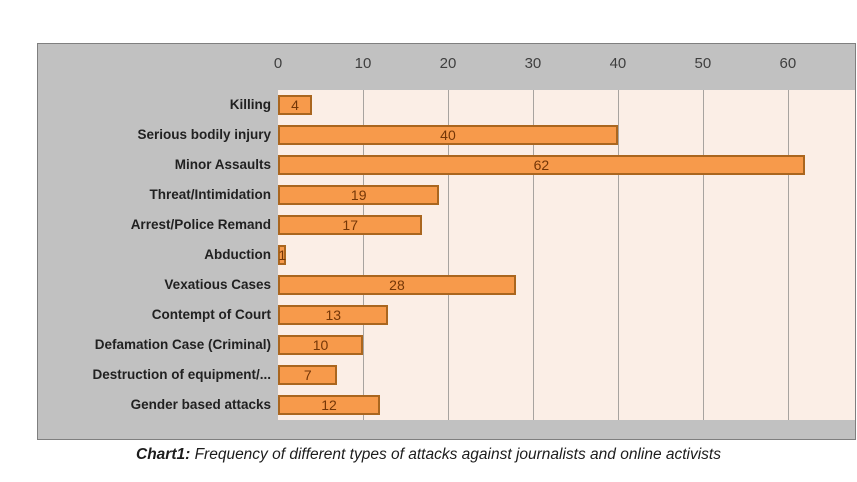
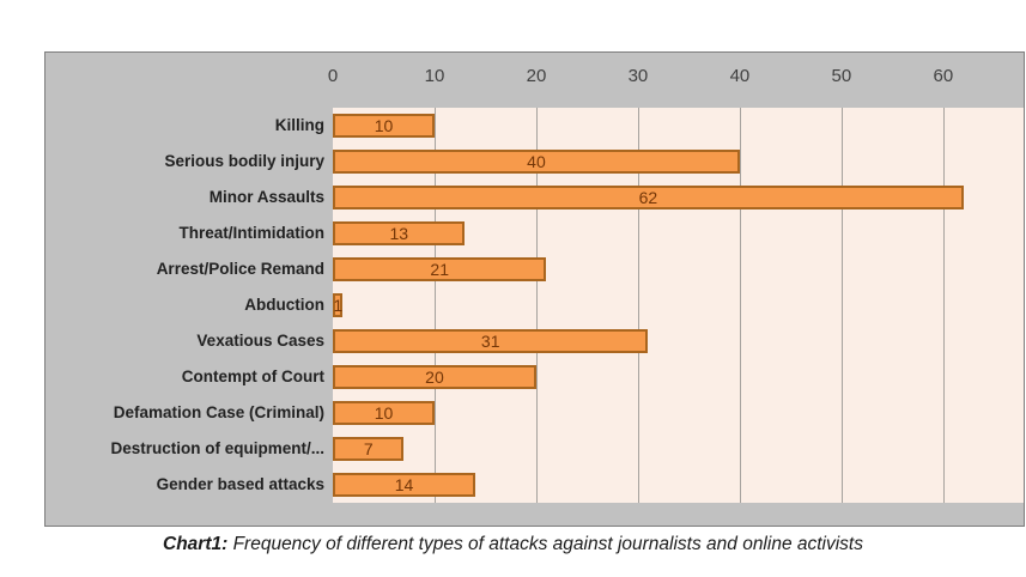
Killing: 4 -> 10
Threat/Intimidation: 19 -> 13
Arrest/Police Remand: 17 -> 21
Vexatious Cases: 28 -> 31
Contempt of Court: 13 -> 20
Gender based attacks: 12 -> 14
